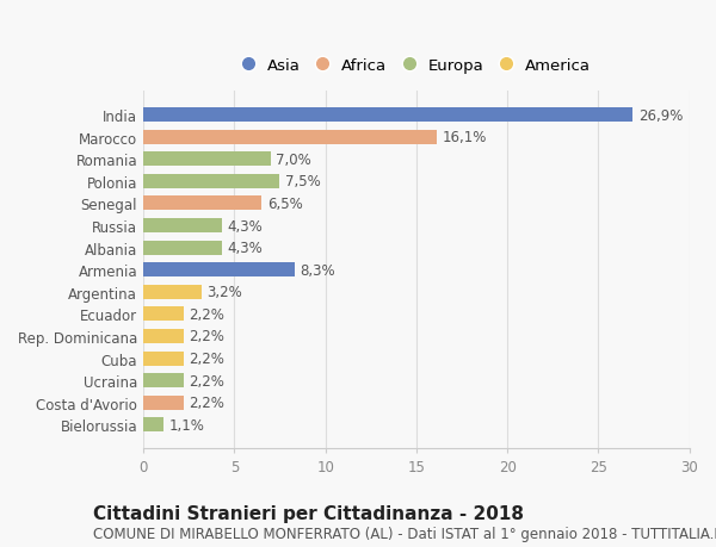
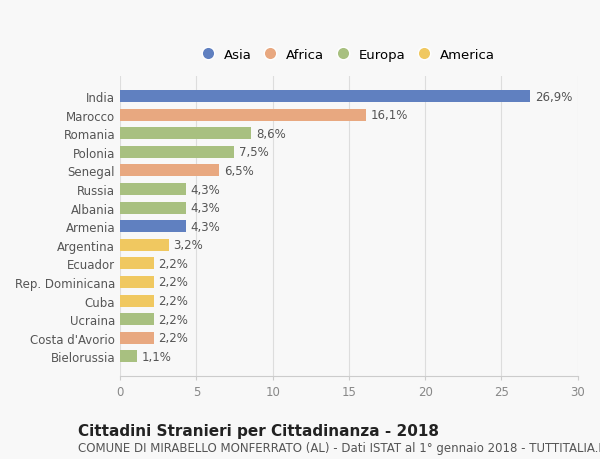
Romania: 7,0% -> 8,6%
Armenia: 8,3% -> 4,3%
